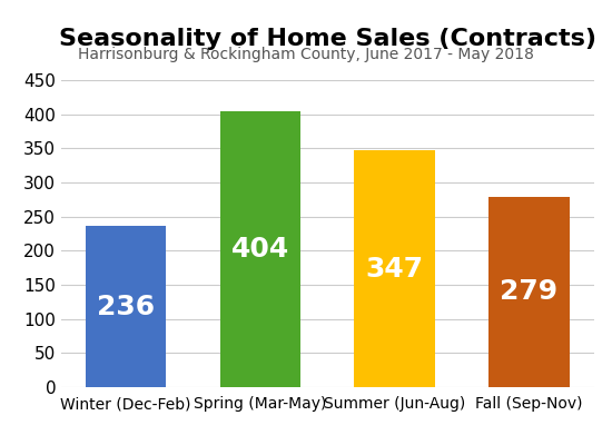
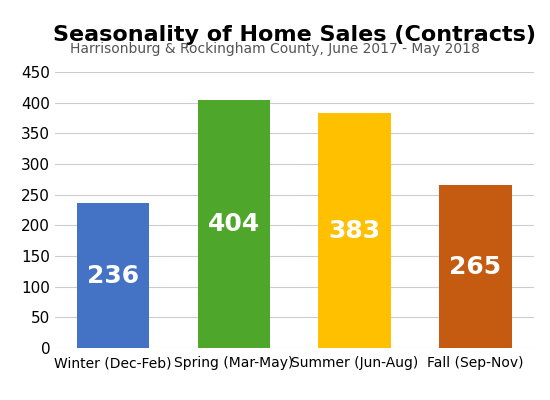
Summer (Jun-Aug): 347 -> 383
Fall (Sep-Nov): 279 -> 265
